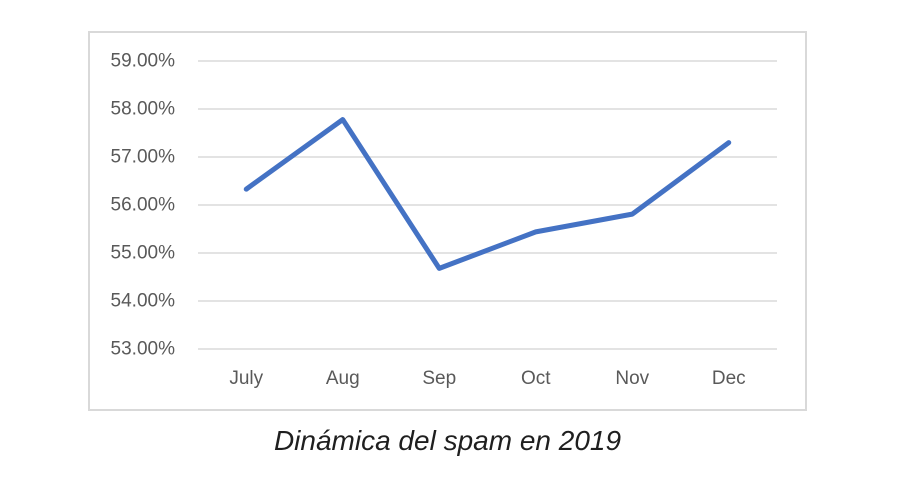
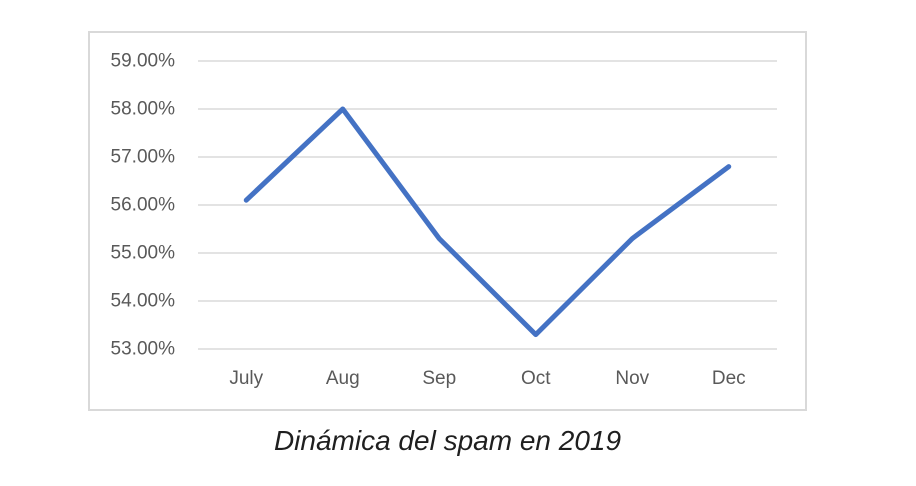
July: 56.3% -> 56.1%
Aug: 57.8% -> 58.0%
Sep: 54.7% -> 55.3%
Oct: 55.4% -> 53.3%
Nov: 55.8% -> 55.3%
Dec: 57.3% -> 56.8%
